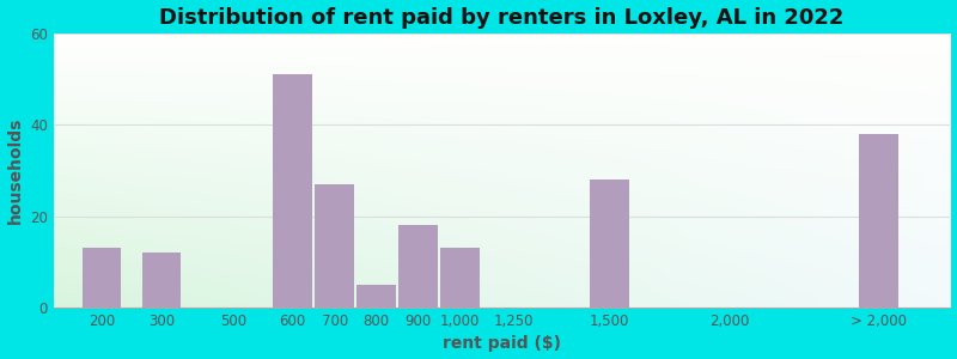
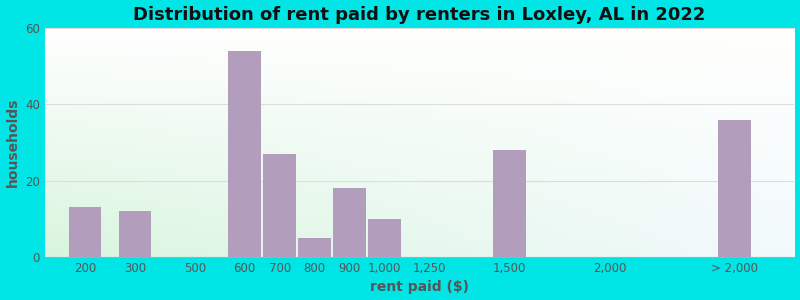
600: 51 -> 54
1,000: 13 -> 10
> 2,000: 38 -> 36
